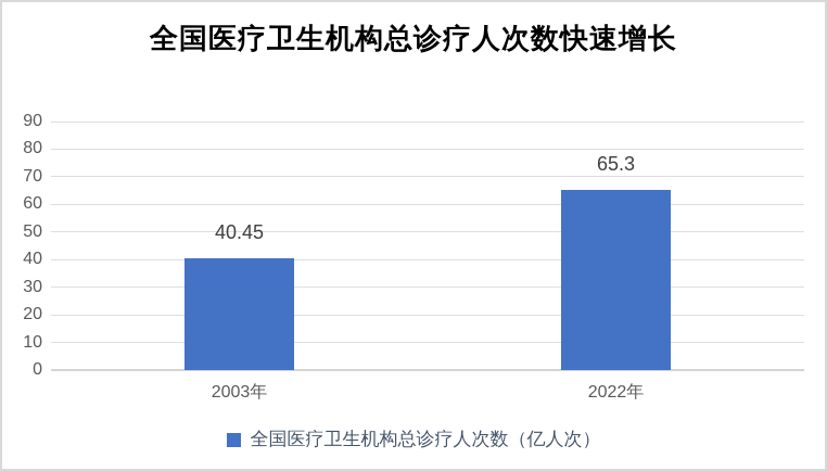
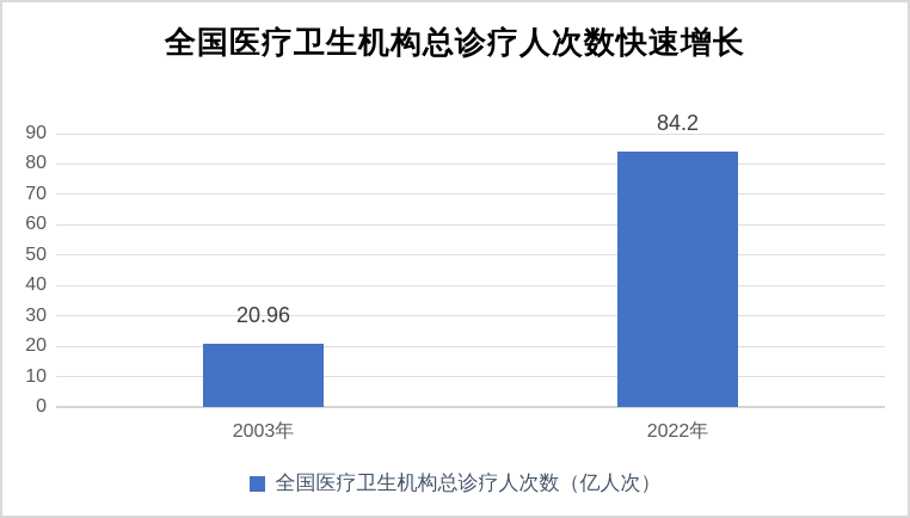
2003年: 40.45 -> 20.96
2022年: 65.3 -> 84.2
